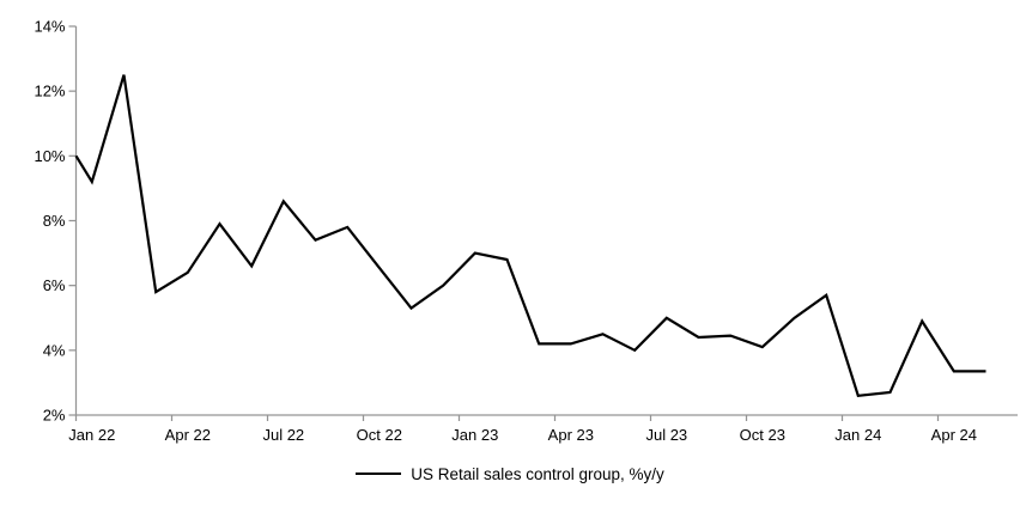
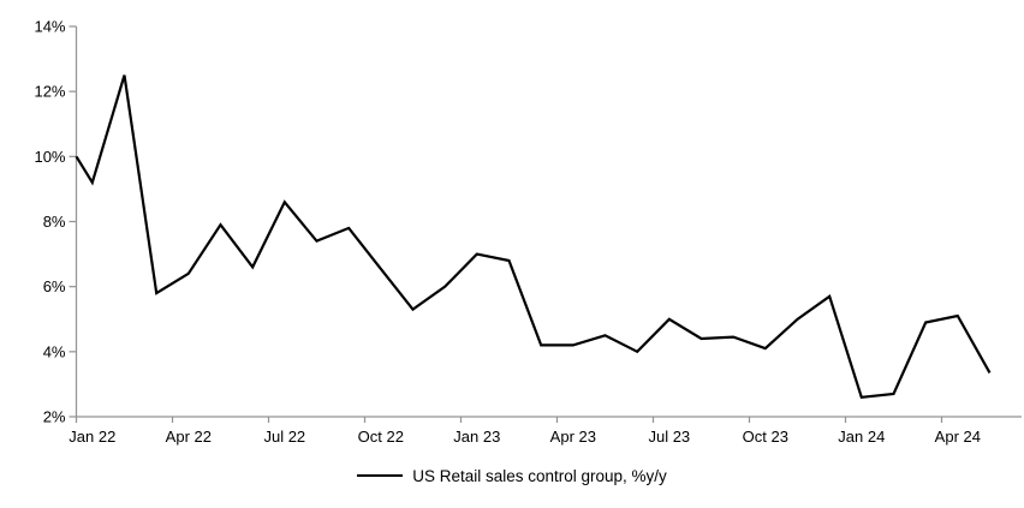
Apr 24: 3.4% -> 5.1%
